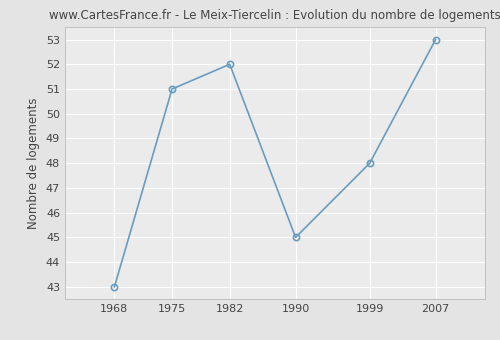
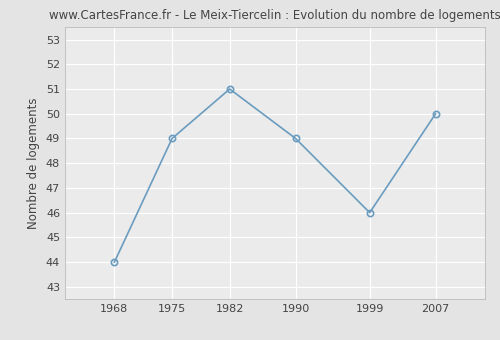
1968: 43 -> 44
1975: 51 -> 49
1982: 52 -> 51
1990: 45 -> 49
1999: 48 -> 46
2007: 53 -> 50
